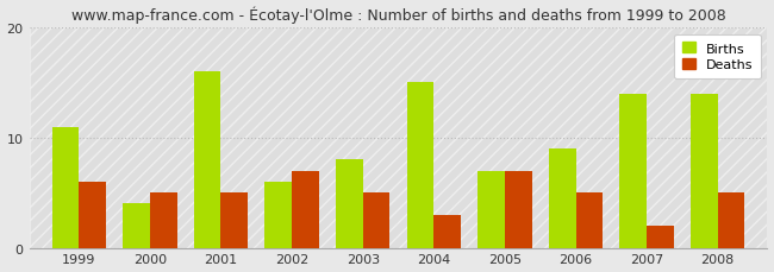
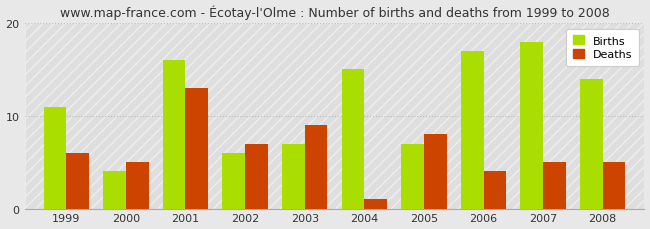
Deaths/2001: 5 -> 13
Births/2003: 8 -> 7
Deaths/2003: 5 -> 9
Deaths/2004: 3 -> 1
Deaths/2005: 7 -> 8
Births/2006: 9 -> 17
Deaths/2006: 5 -> 4
Births/2007: 14 -> 18
Deaths/2007: 2 -> 5
